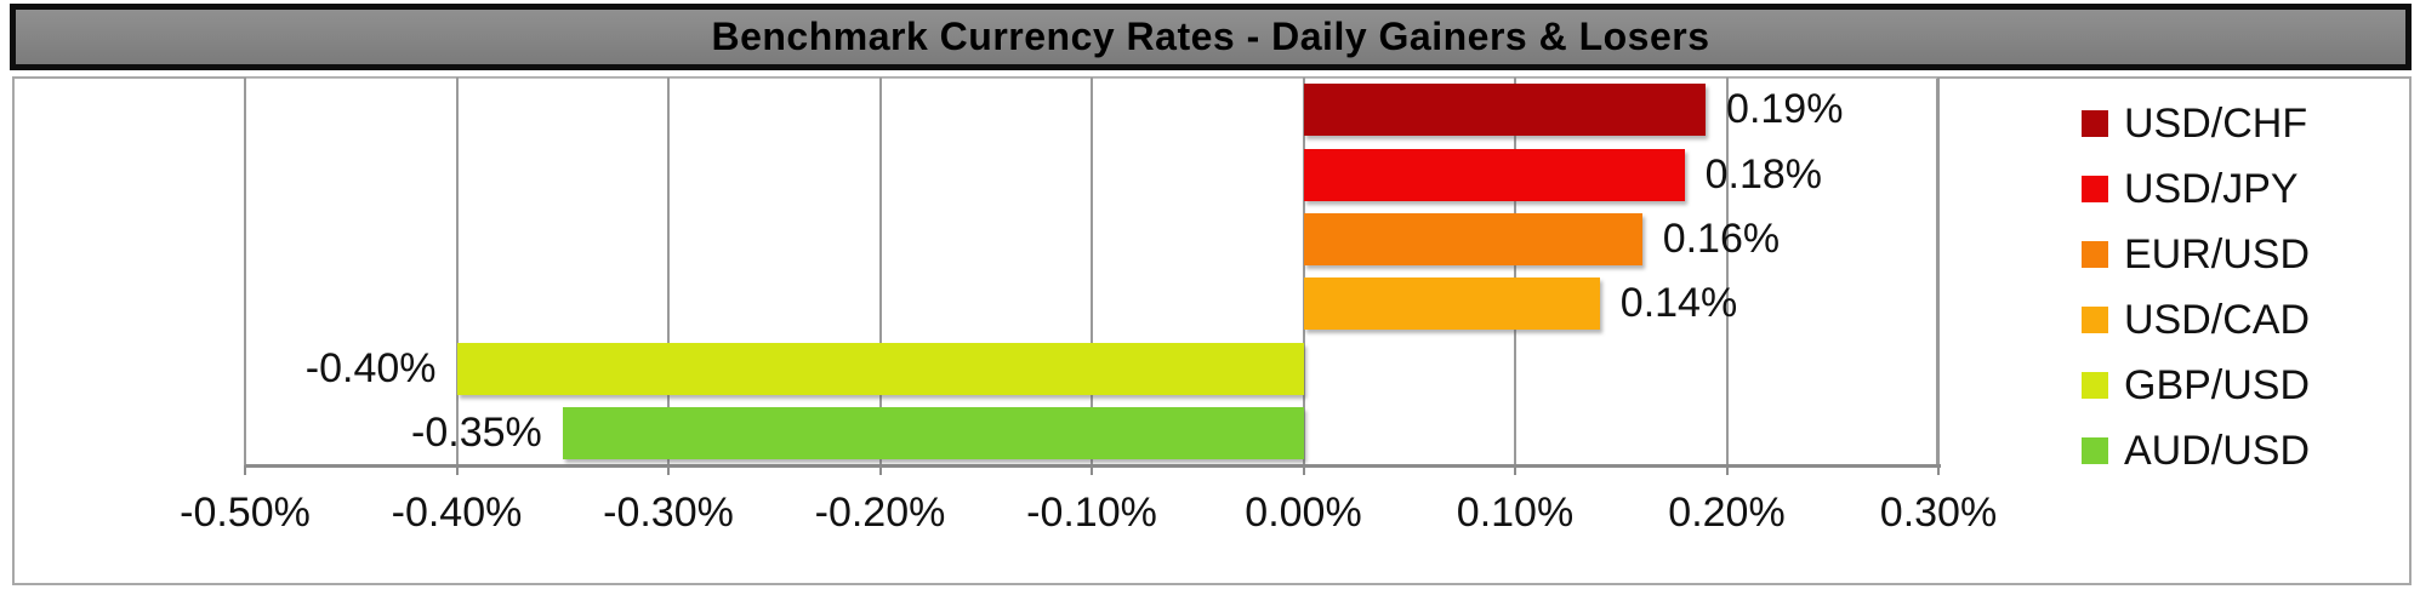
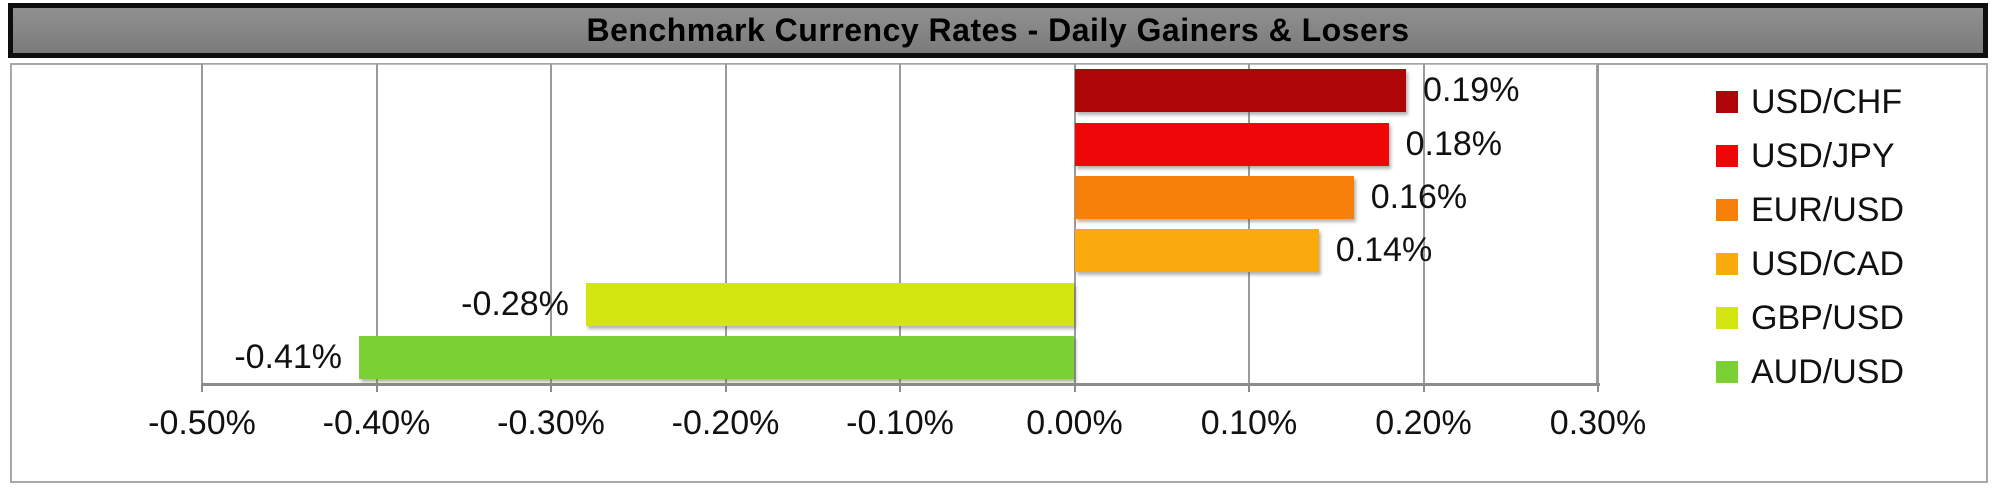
GBP/USD: -0.40% -> -0.28%
AUD/USD: -0.35% -> -0.41%
